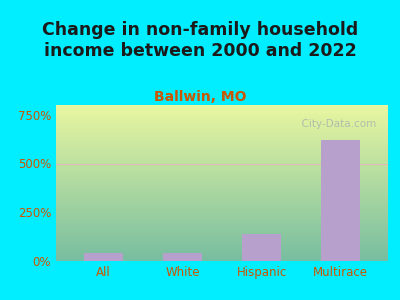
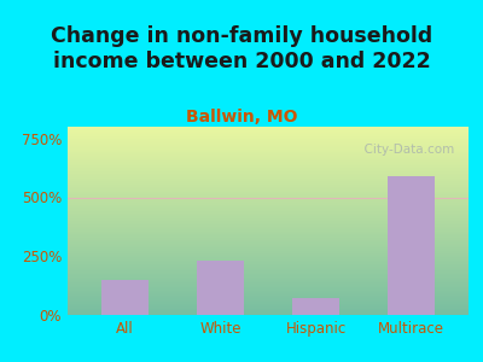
All: 40% -> 150%
White: 40% -> 230%
Hispanic: 140% -> 70%
Multirace: 620% -> 590%
